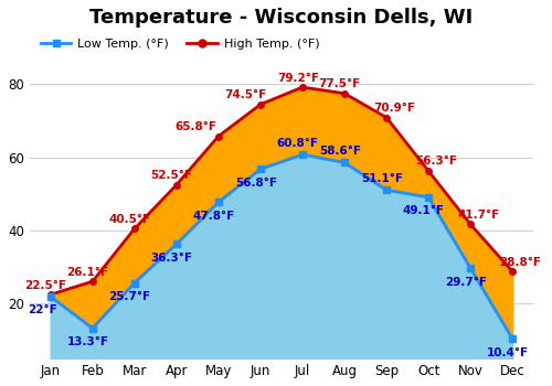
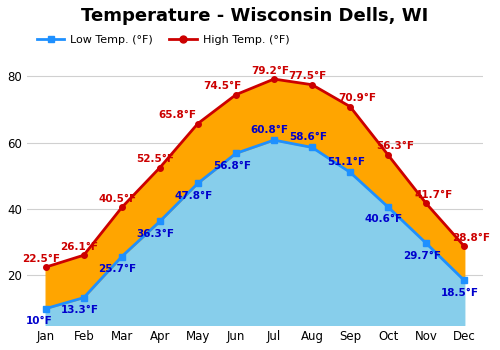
Low Temp. (°F)/Jan: 22°F -> 10°F
Low Temp. (°F)/Oct: 49.1°F -> 40.6°F
Low Temp. (°F)/Dec: 10.4°F -> 18.5°F
